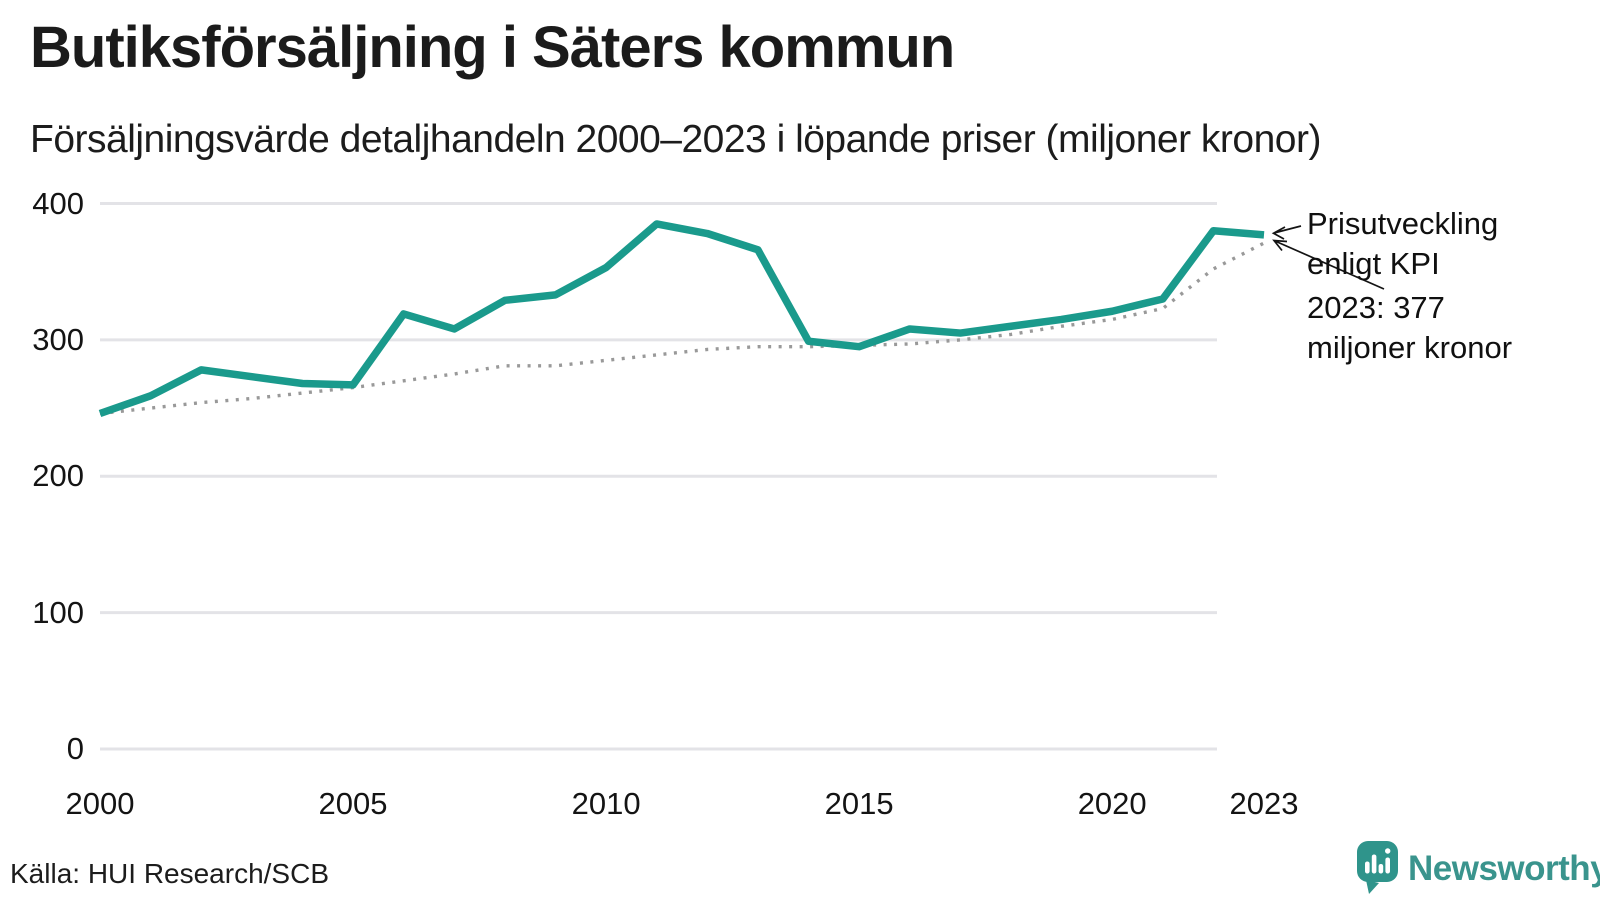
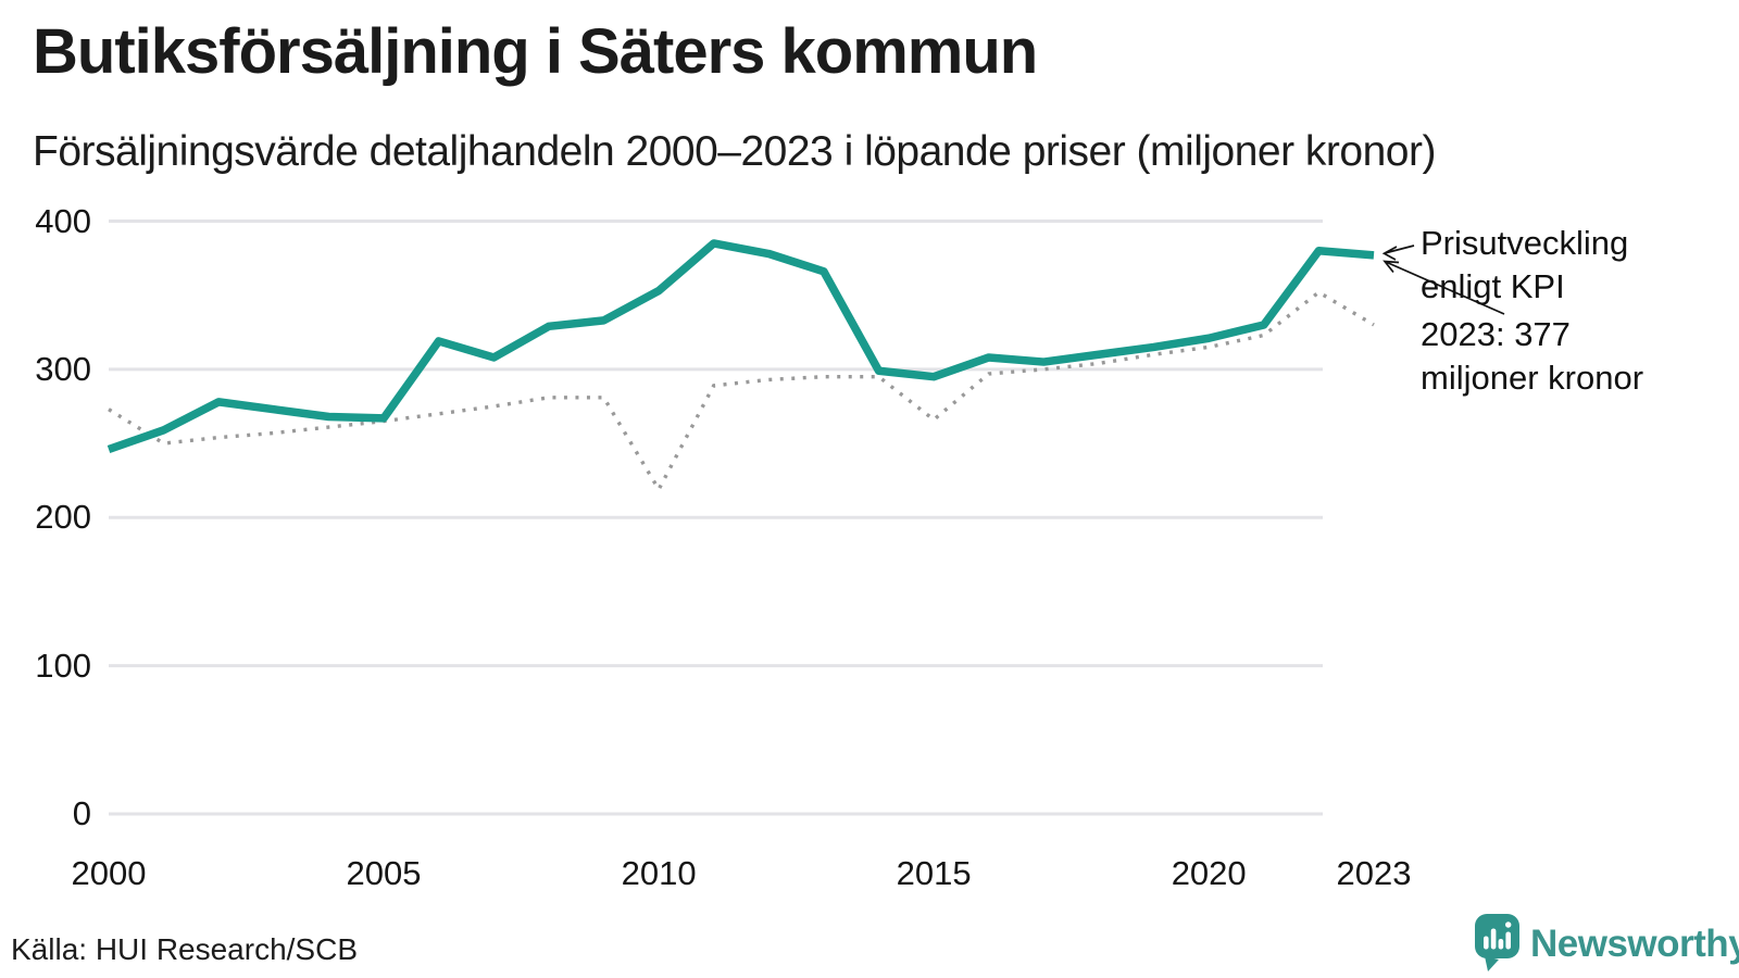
Prisutveckling enligt KPI/2000: 246 -> 273
Prisutveckling enligt KPI/2010: 285 -> 219
Prisutveckling enligt KPI/2015: 296 -> 266
Prisutveckling enligt KPI/2023: 371 -> 330
